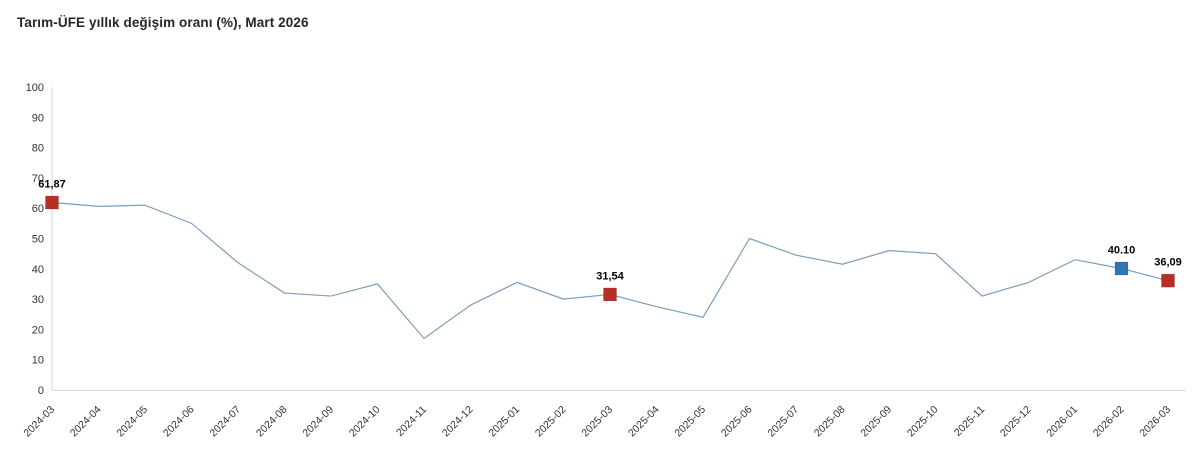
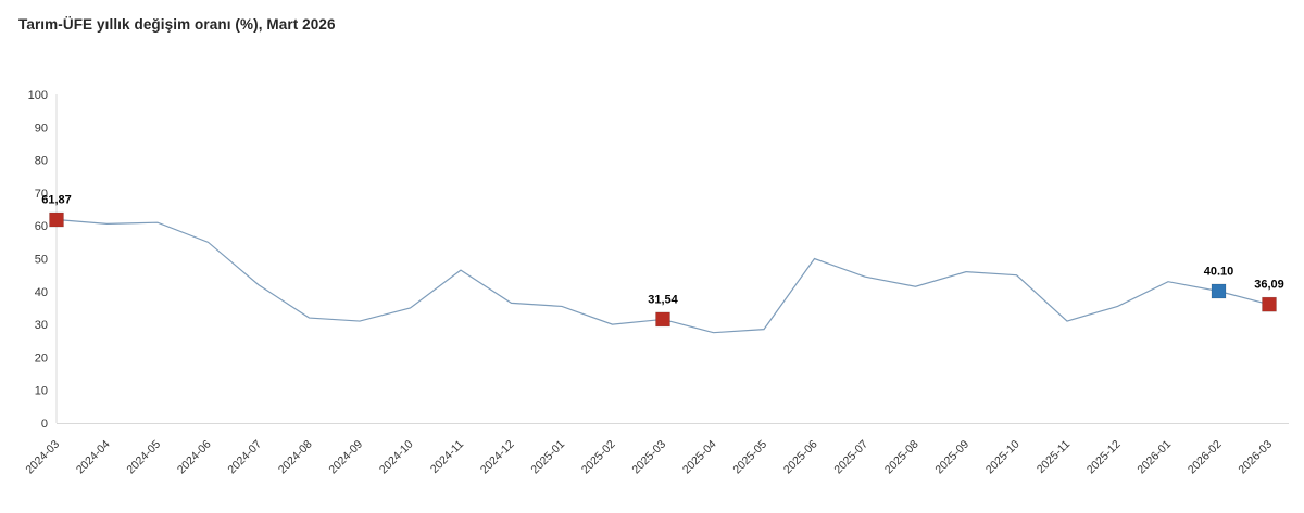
2024-11: 17 -> 46
2024-12: 28 -> 36
2025-05: 24 -> 28
